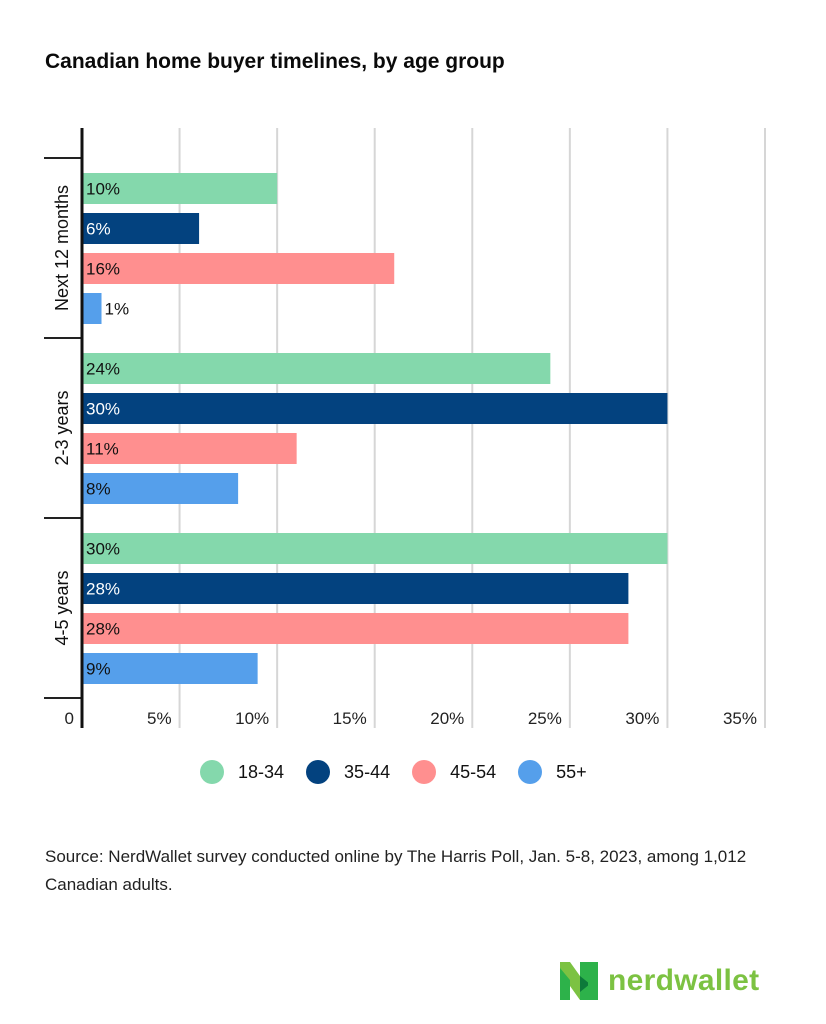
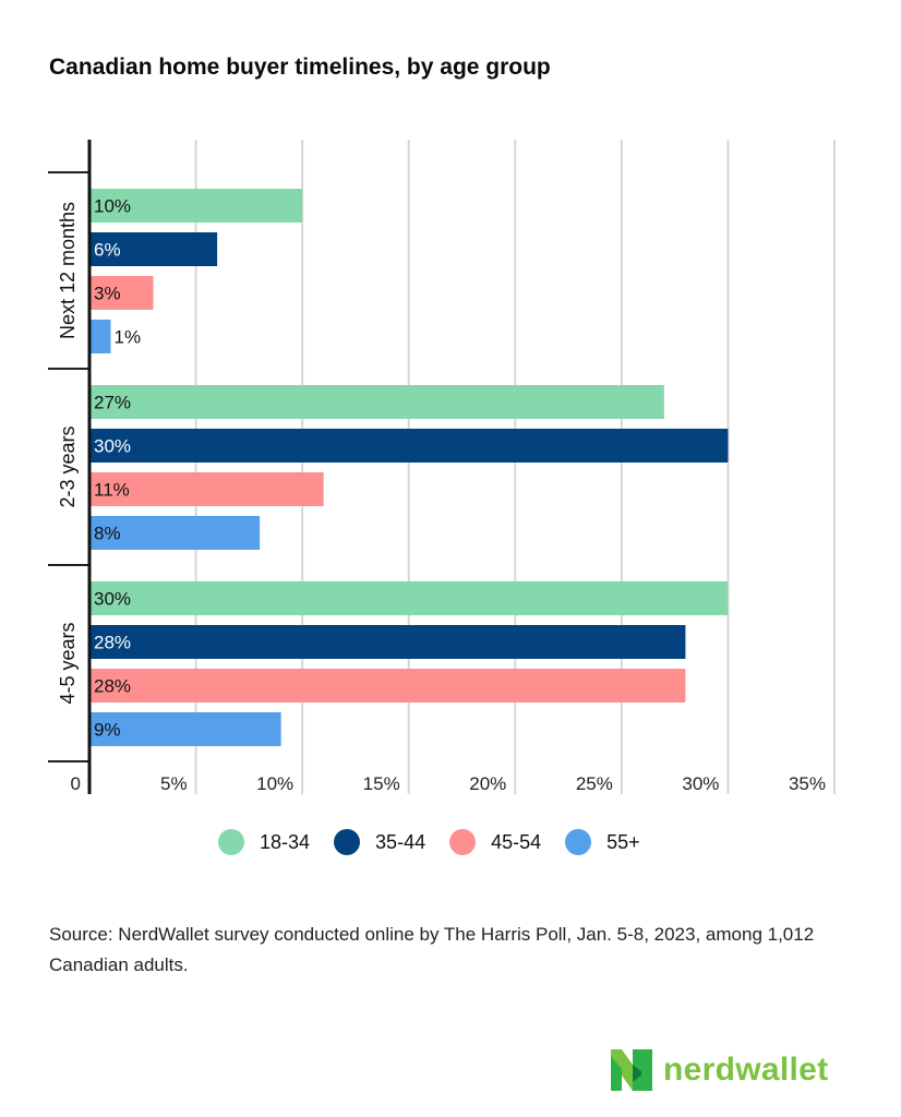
45-54/Next 12 months: 16% -> 3%
18-34/2-3 years: 24% -> 27%
